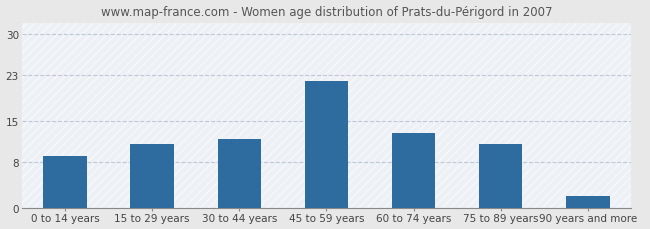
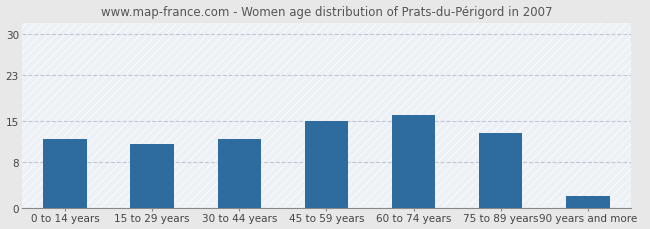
0 to 14 years: 9 -> 12
45 to 59 years: 22 -> 15
60 to 74 years: 13 -> 16
75 to 89 years: 11 -> 13
